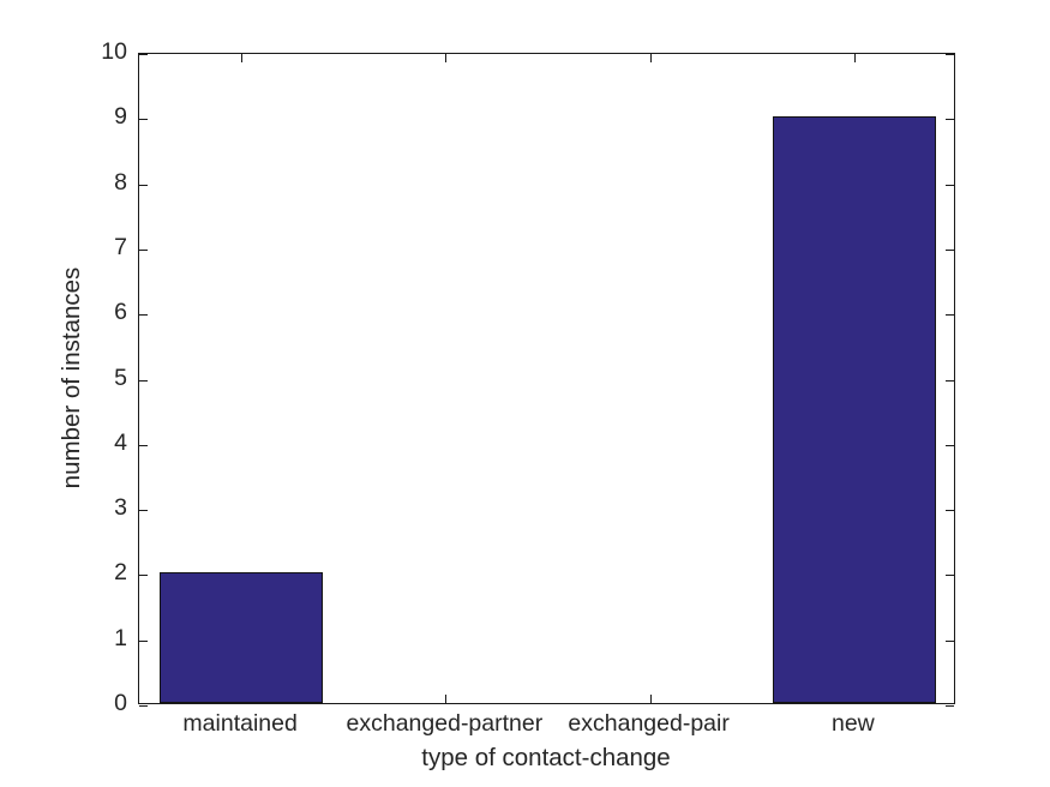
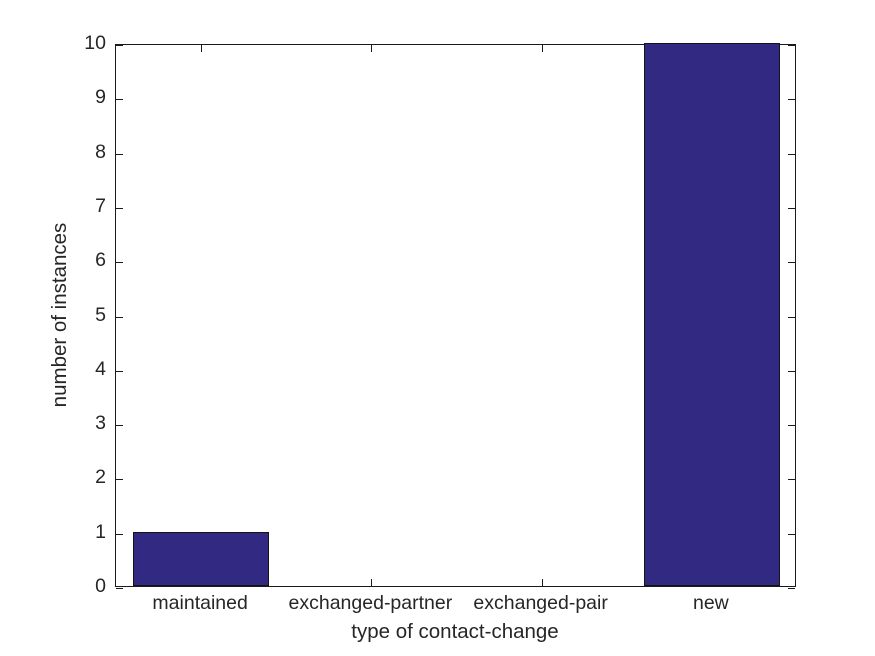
maintained: 2 -> 1
new: 9 -> 10
